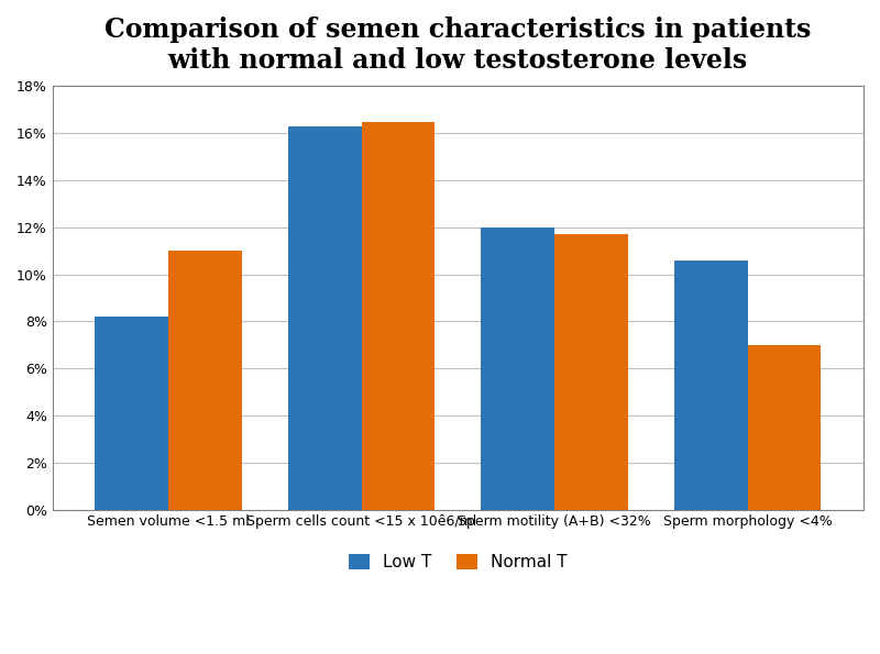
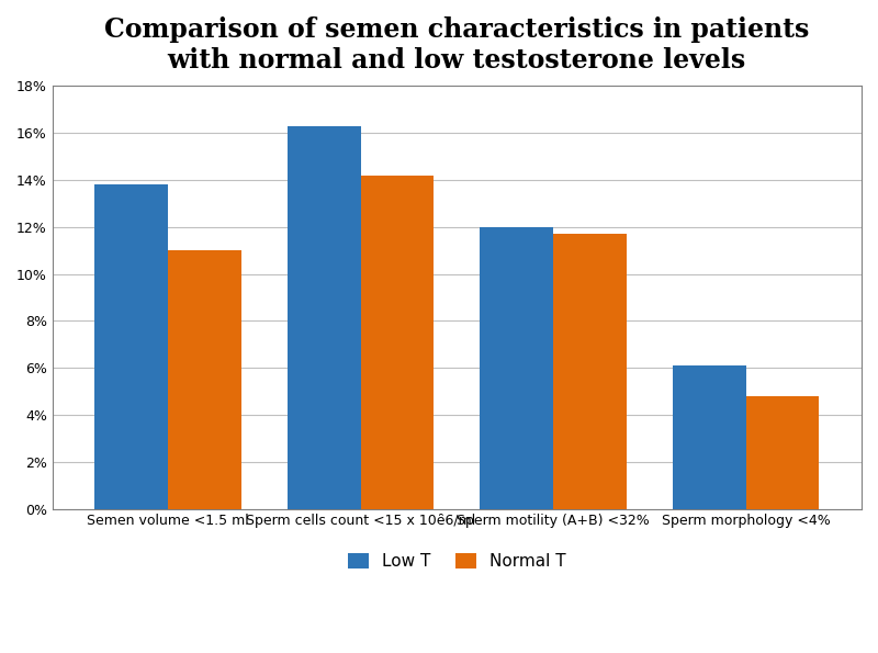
Low T/Semen volume <1.5 ml: 8.2% -> 13.8%
Normal T/Sperm cells count <15 x 10ȇ6/ml: 16.5% -> 14.2%
Low T/Sperm morphology <4%: 10.6% -> 6.1%
Normal T/Sperm morphology <4%: 7.0% -> 4.8%
